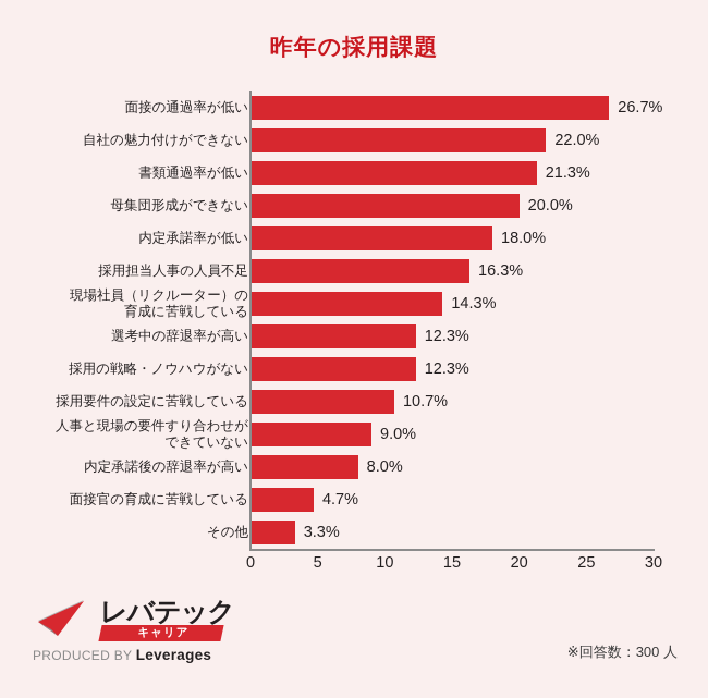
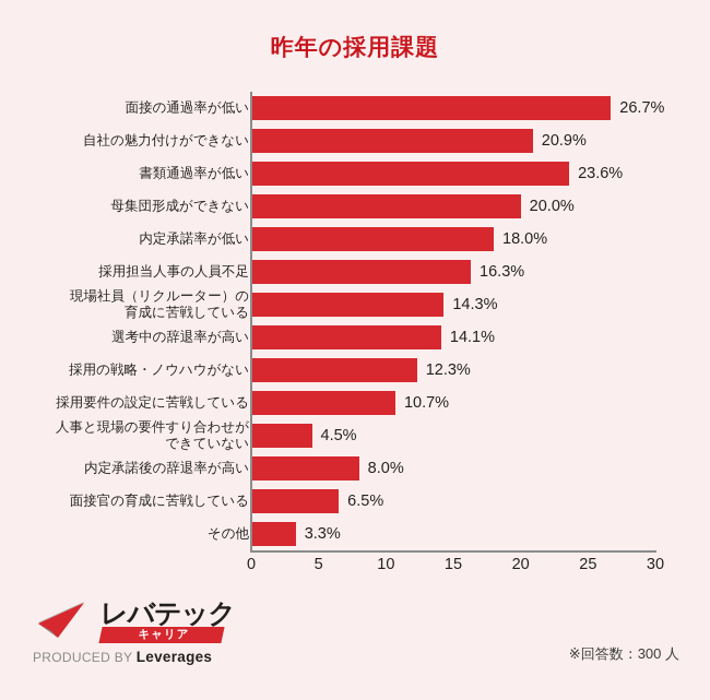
自社の魅力付けができない: 22.0% -> 20.9%
書類通過率が低い: 21.3% -> 23.6%
選考中の辞退率が高い: 12.3% -> 14.1%
人事と現場の要件すり合わせが できていない: 9.0% -> 4.5%
面接官の育成に苦戦している: 4.7% -> 6.5%
